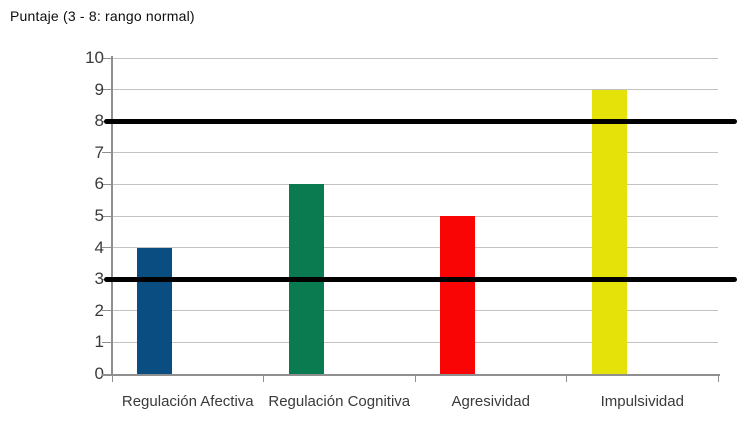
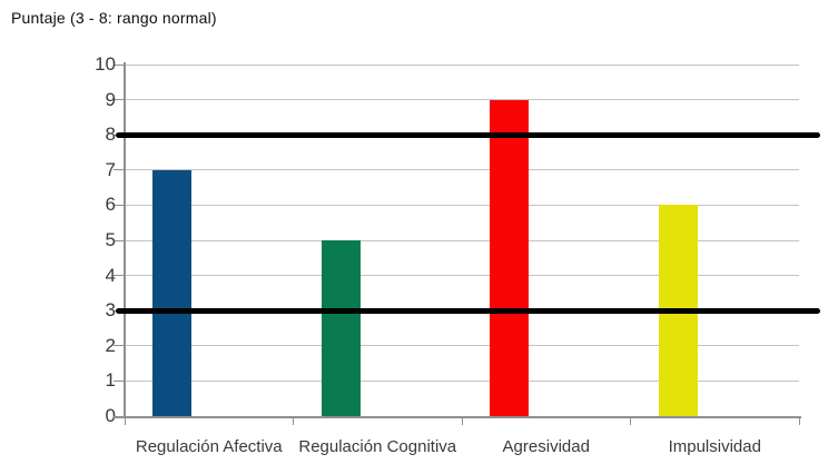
Regulación Afectiva: 4 -> 7
Regulación Cognitiva: 6 -> 5
Agresividad: 5 -> 9
Impulsividad: 9 -> 6
